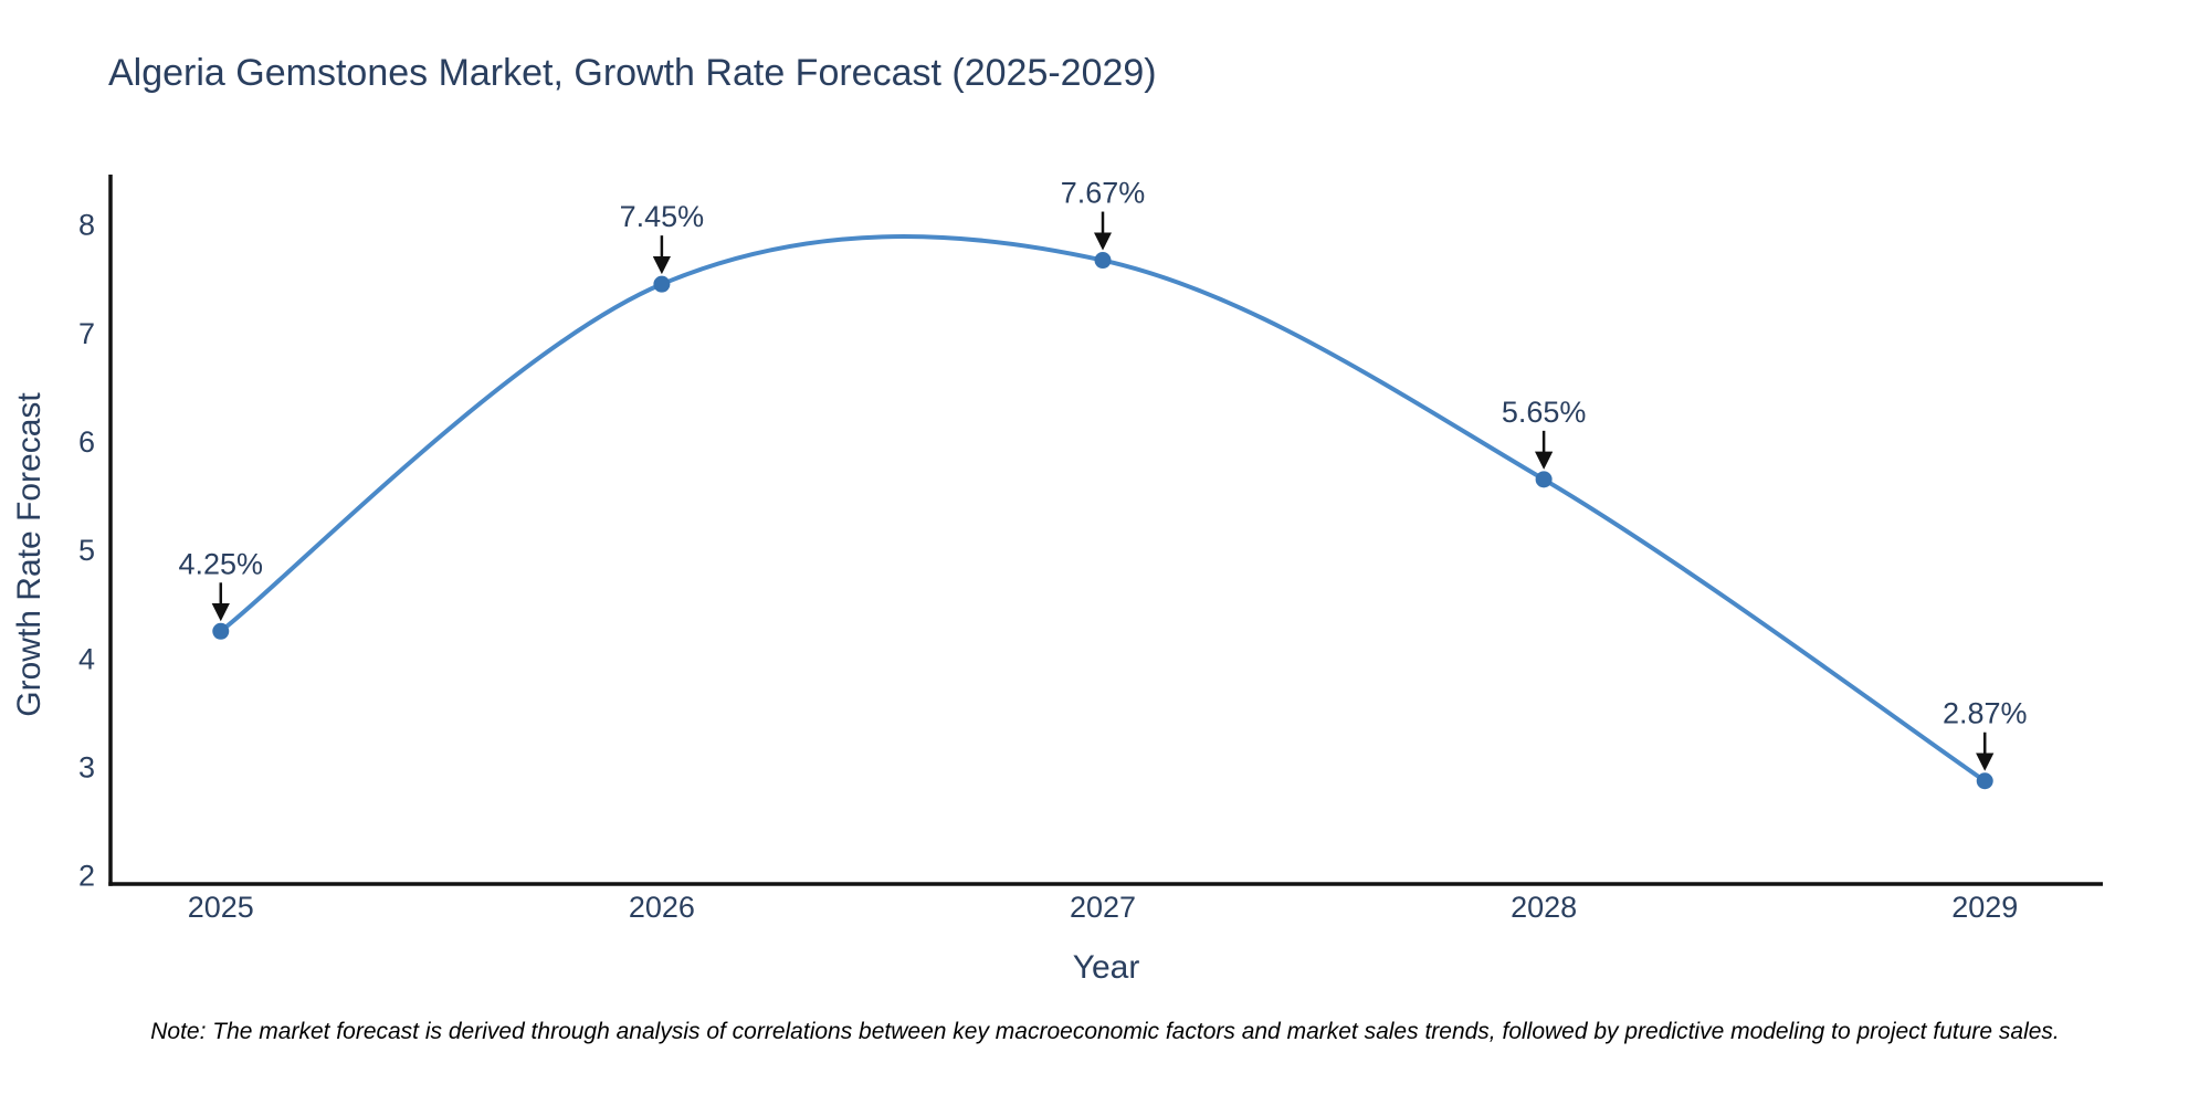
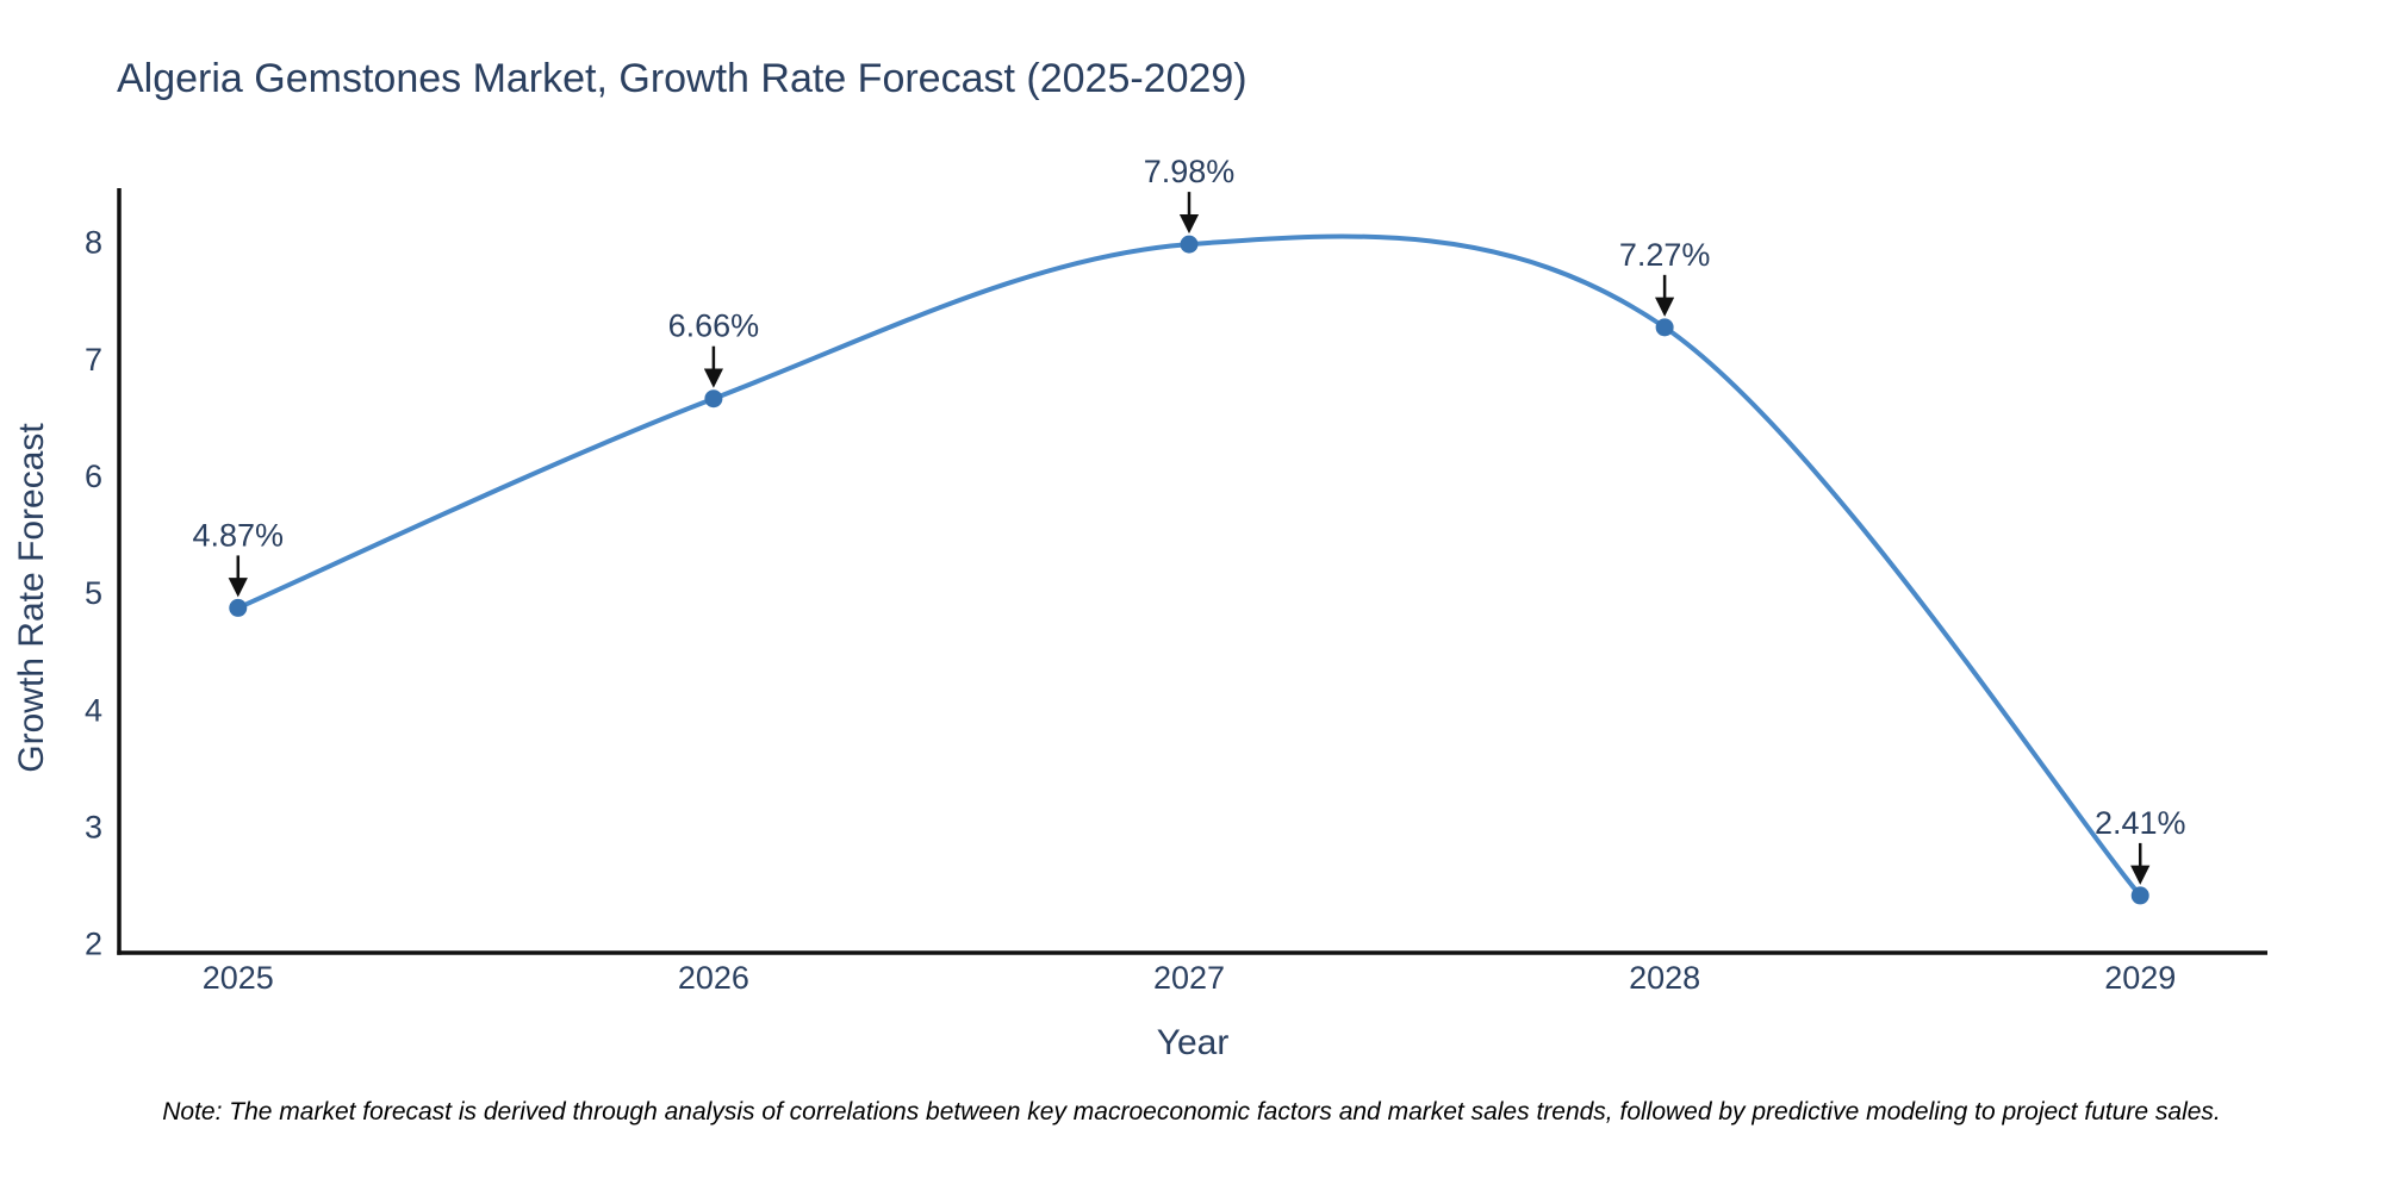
2025: 4.25% -> 4.87%
2026: 7.45% -> 6.66%
2027: 7.67% -> 7.98%
2028: 5.65% -> 7.27%
2029: 2.87% -> 2.41%
